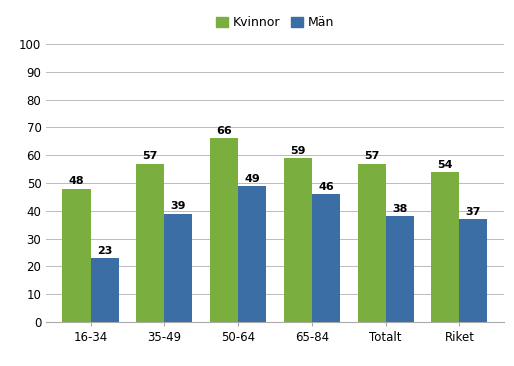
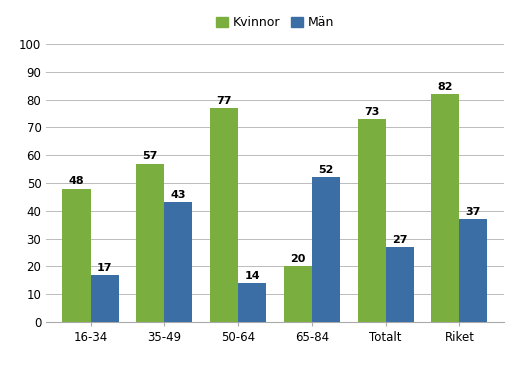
Män/16-34: 23 -> 17
Män/35-49: 39 -> 43
Kvinnor/50-64: 66 -> 77
Män/50-64: 49 -> 14
Kvinnor/65-84: 59 -> 20
Män/65-84: 46 -> 52
Kvinnor/Totalt: 57 -> 73
Män/Totalt: 38 -> 27
Kvinnor/Riket: 54 -> 82
